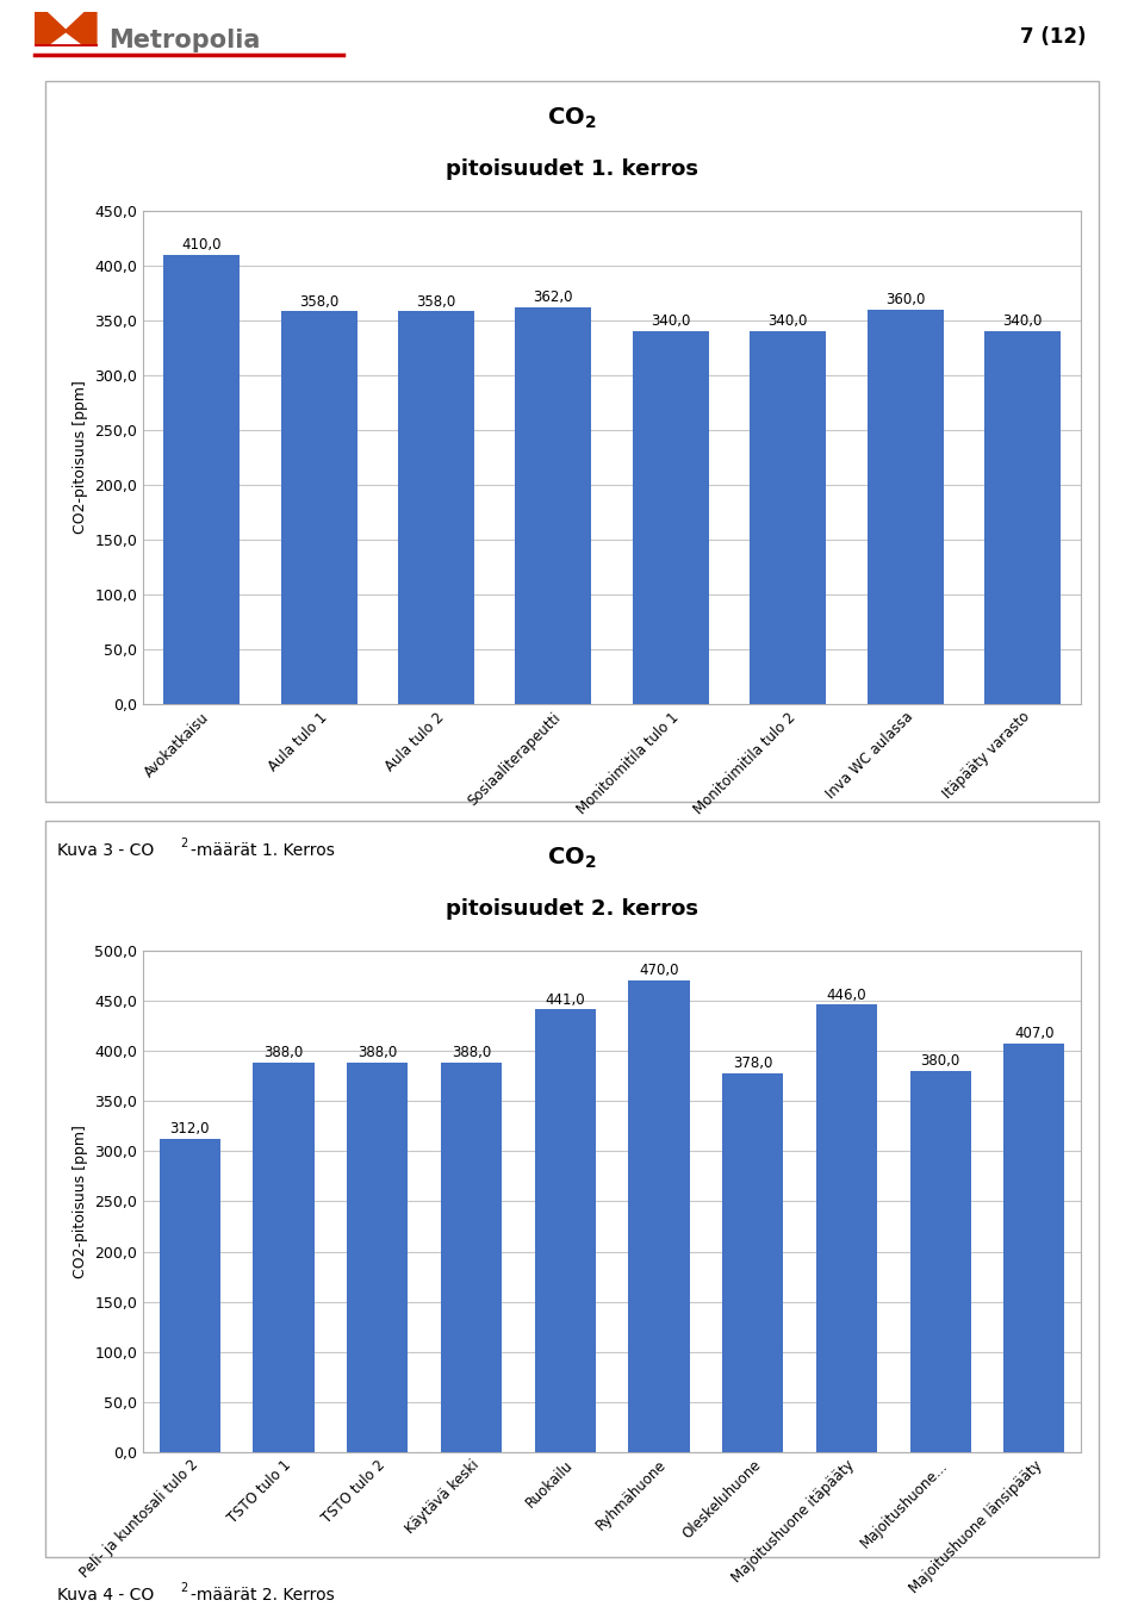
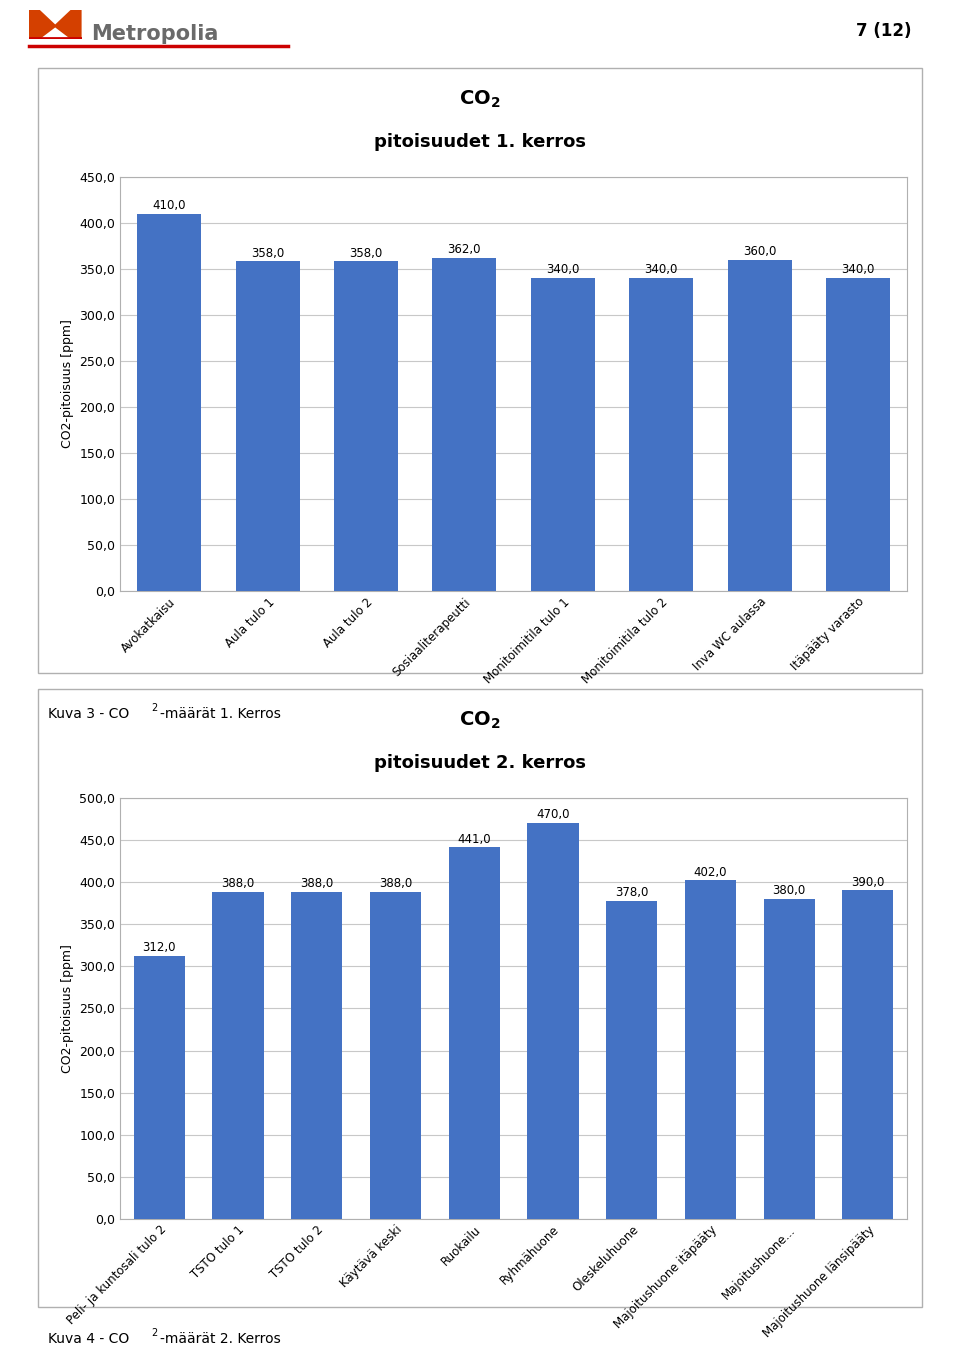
Majoitushuone itäpääty: 446,0 -> 402,0
Majoitushuone länsipääty: 407,0 -> 390,0
